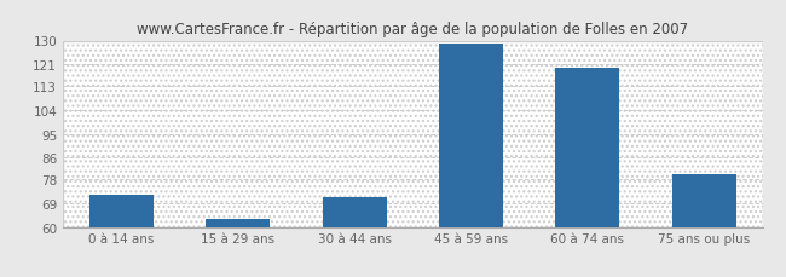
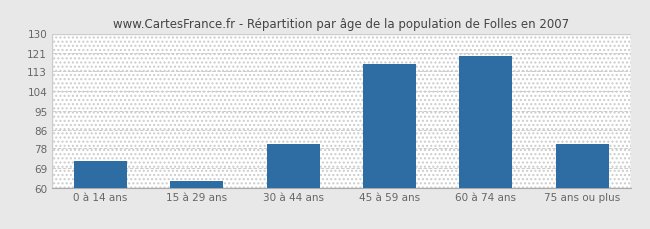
30 à 44 ans: 71 -> 80
45 à 59 ans: 129 -> 116
